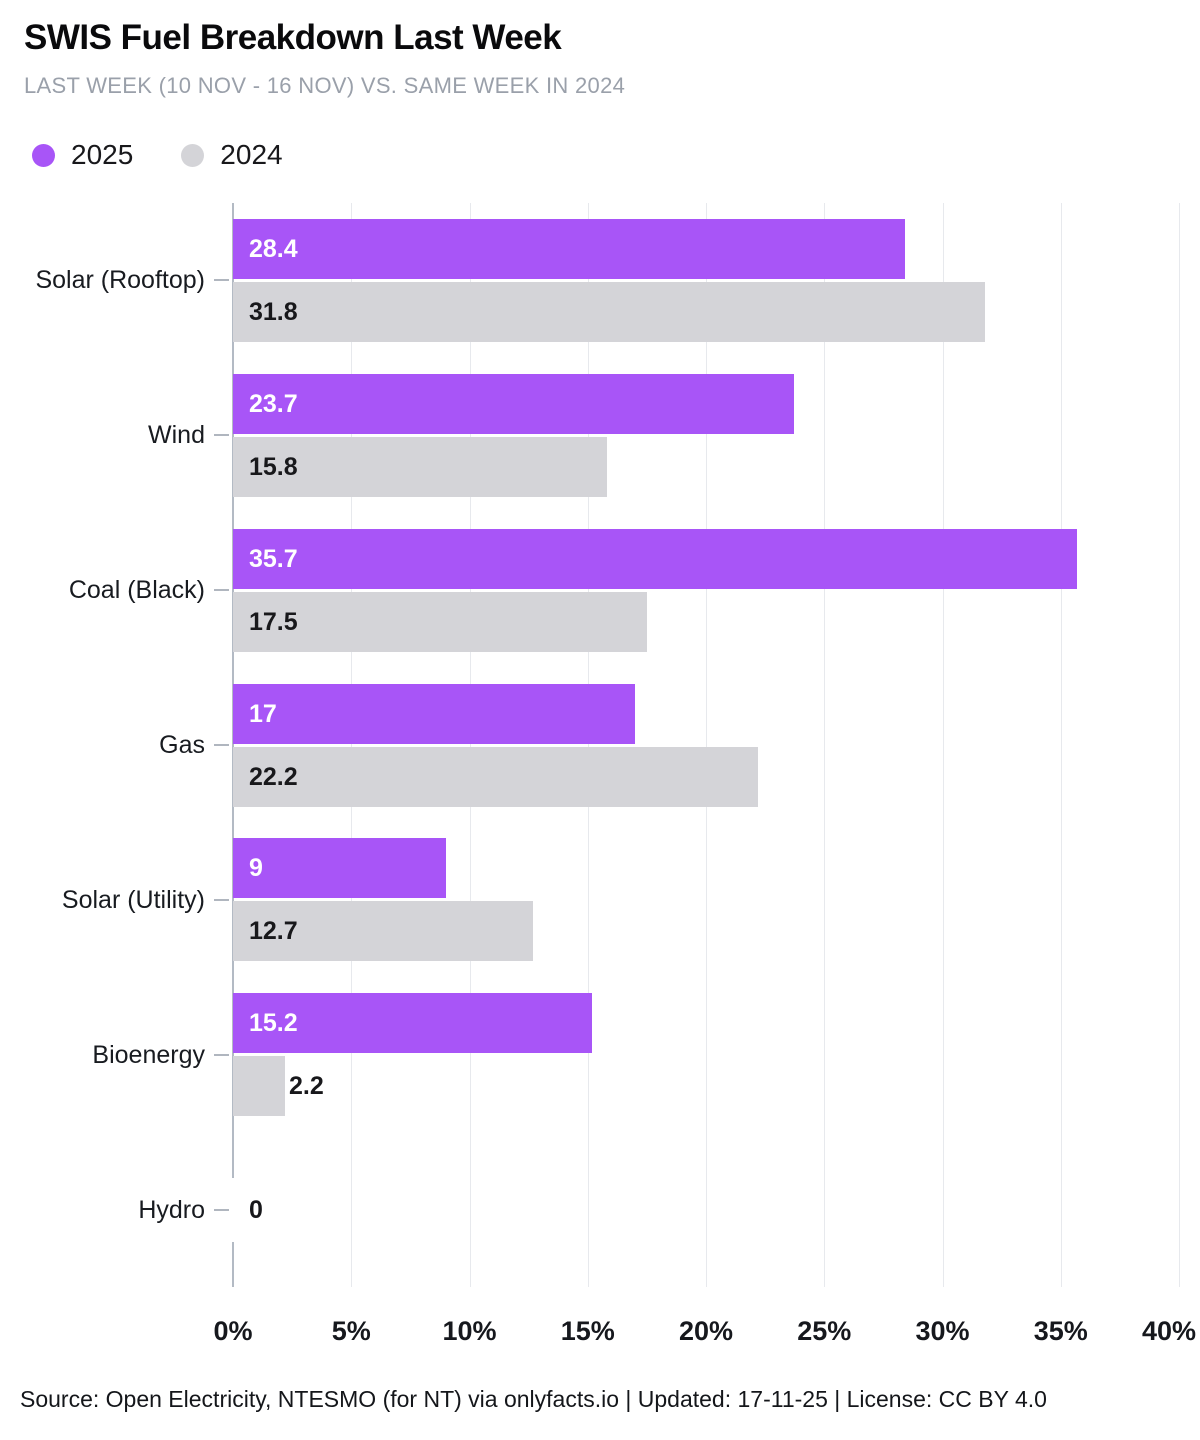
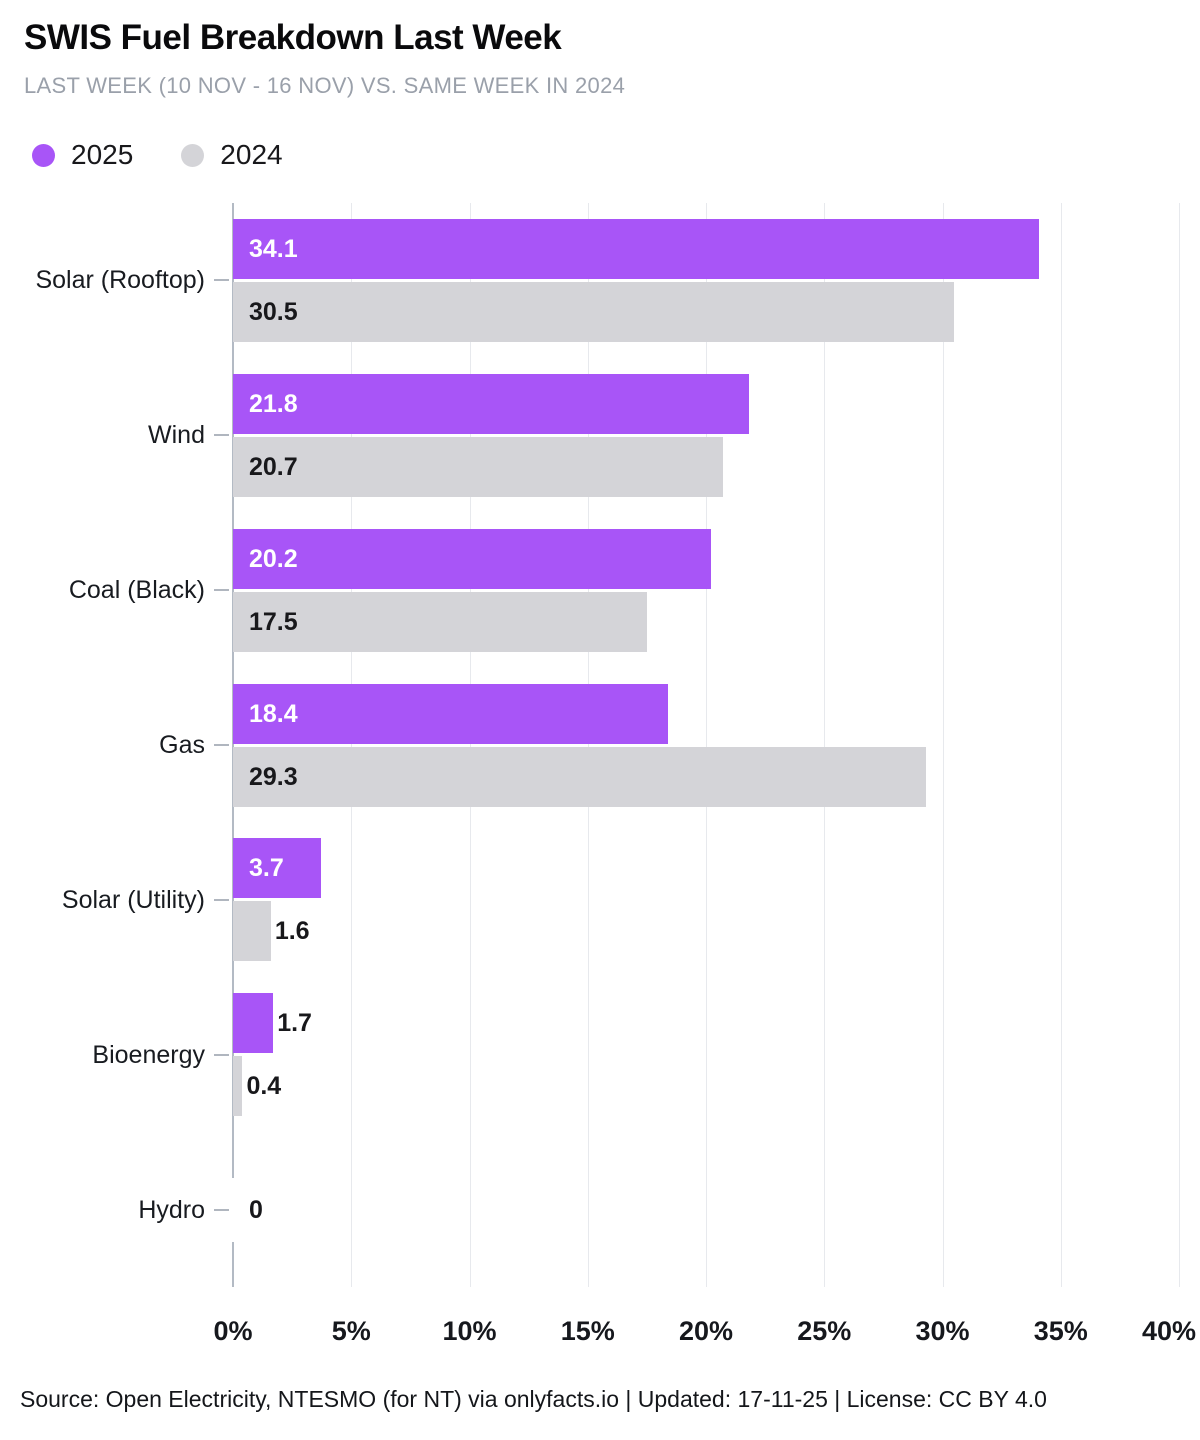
2025/Solar (Rooftop): 28.4 -> 34.1
2024/Solar (Rooftop): 31.8 -> 30.5
2025/Wind: 23.7 -> 21.8
2024/Wind: 15.8 -> 20.7
2025/Coal (Black): 35.7 -> 20.2
2025/Gas: 17 -> 18.4
2024/Gas: 22.2 -> 29.3
2025/Solar (Utility): 9 -> 3.7
2024/Solar (Utility): 12.7 -> 1.6
2025/Bioenergy: 15.2 -> 1.7
2024/Bioenergy: 2.2 -> 0.4
